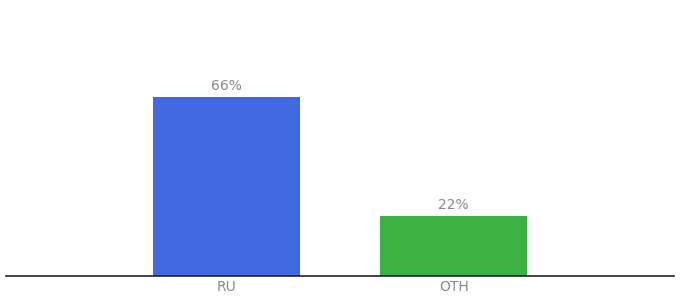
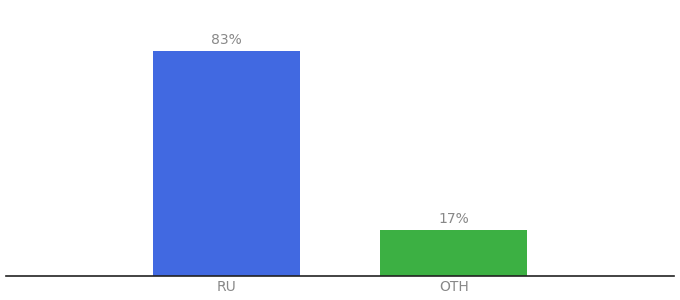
RU: 66% -> 83%
OTH: 22% -> 17%
